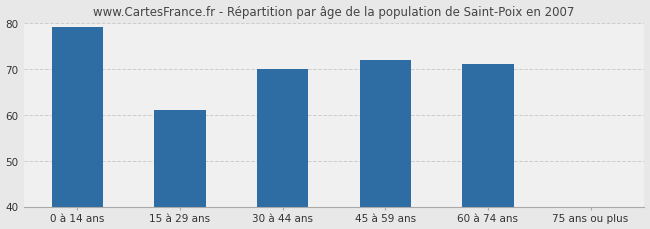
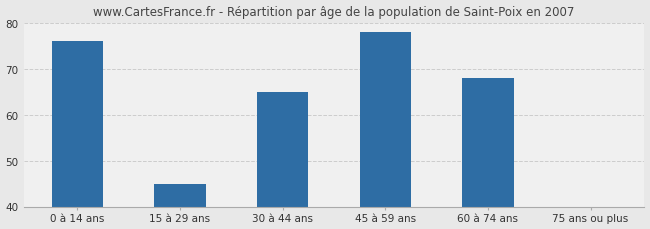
0 à 14 ans: 79 -> 76
15 à 29 ans: 61 -> 45
30 à 44 ans: 70 -> 65
45 à 59 ans: 72 -> 78
60 à 74 ans: 71 -> 68
